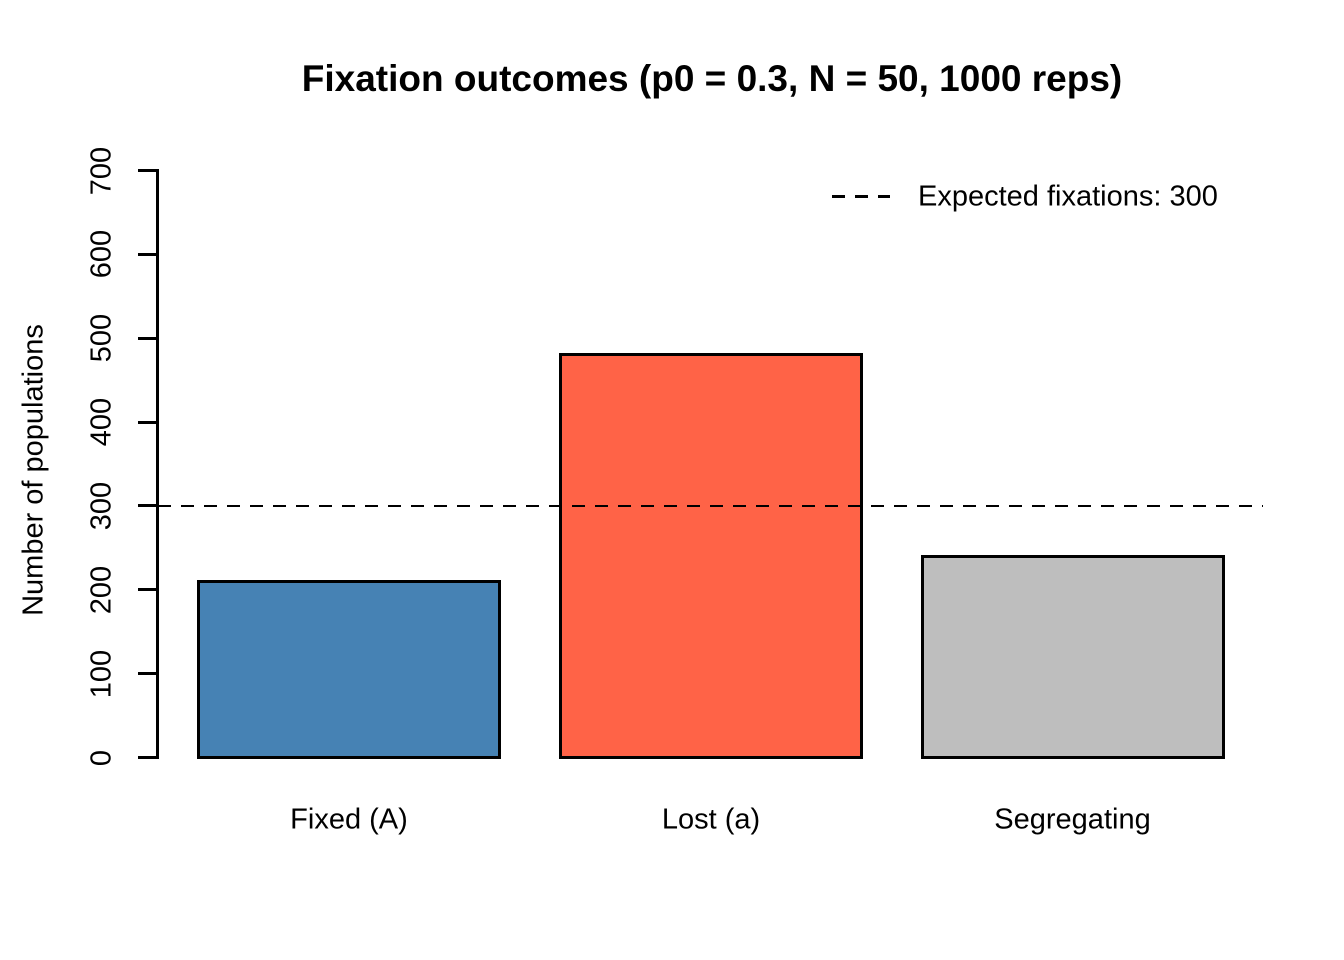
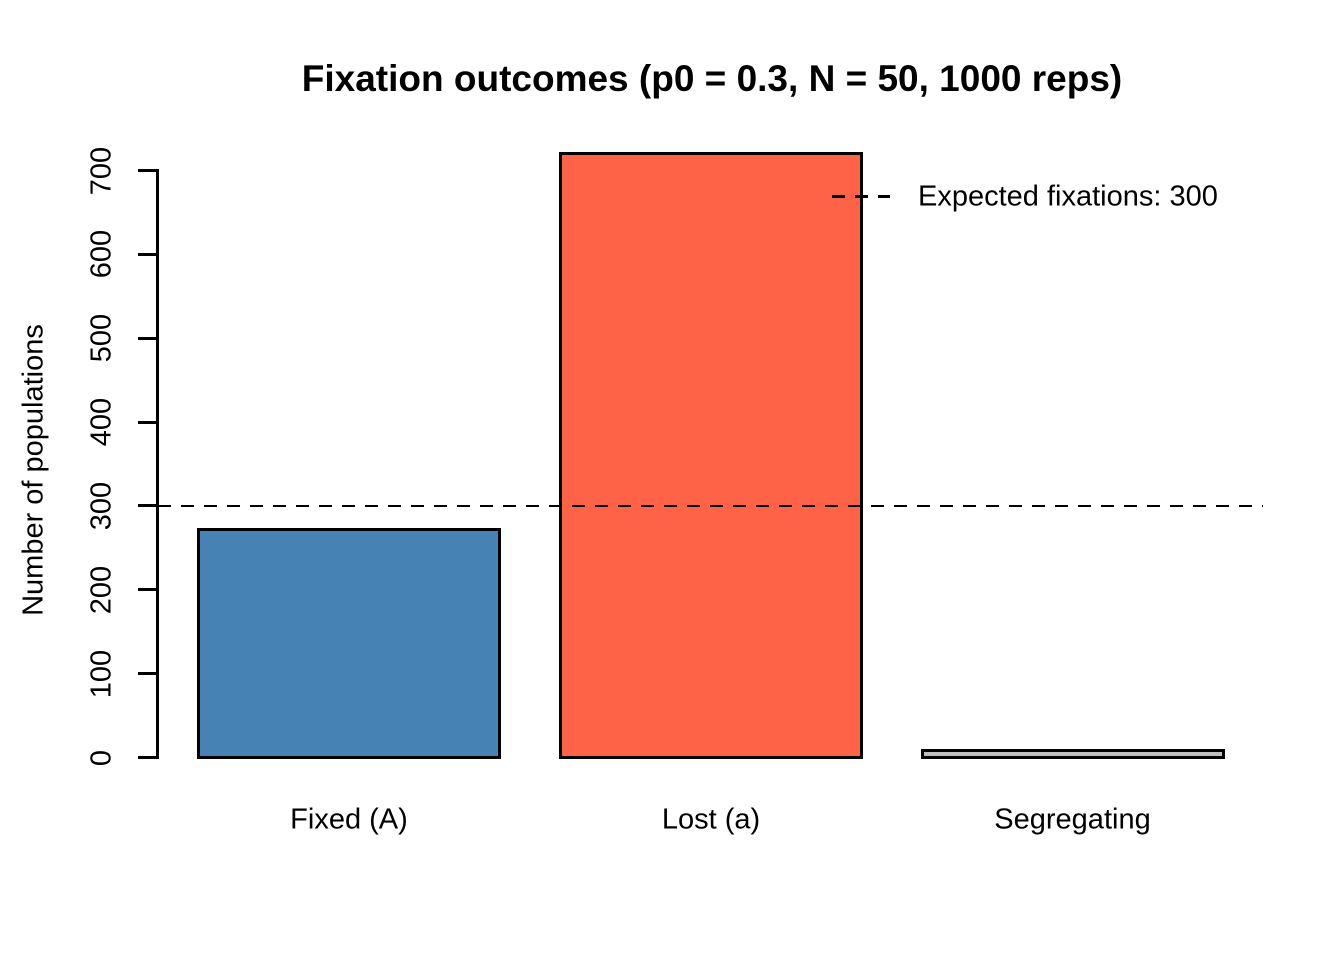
Fixed (A): 210 -> 270
Lost (a): 480 -> 720
Segregating: 240 -> 10
